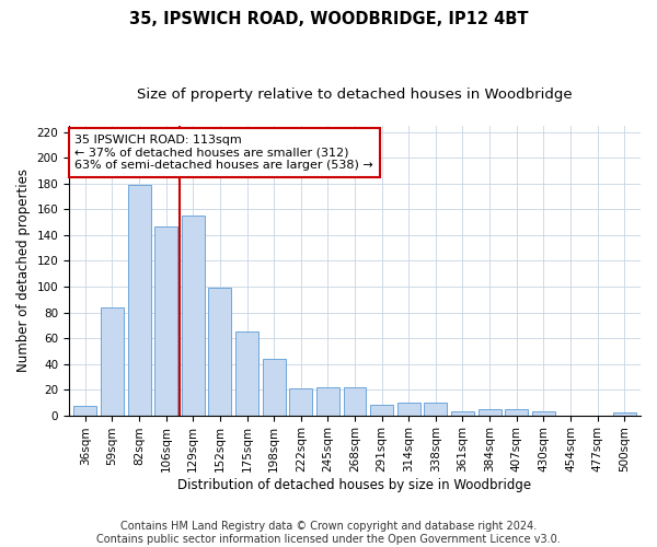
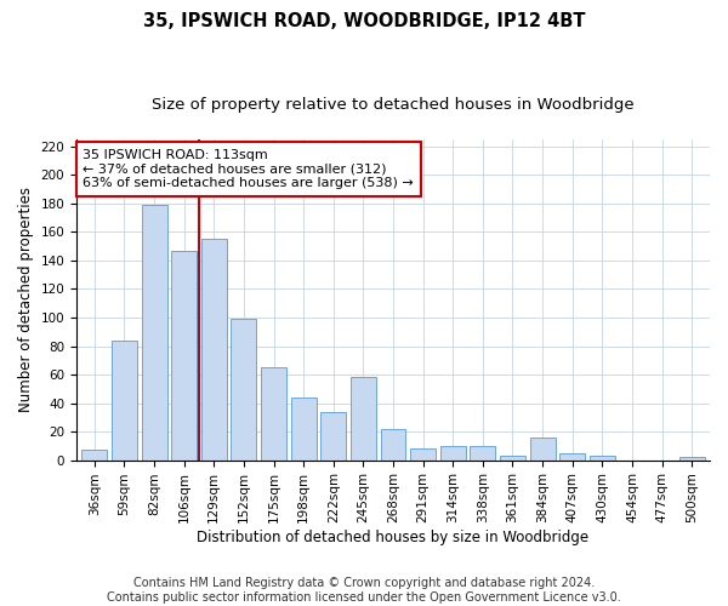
222sqm: 21 -> 34
245sqm: 22 -> 58
384sqm: 5 -> 16
